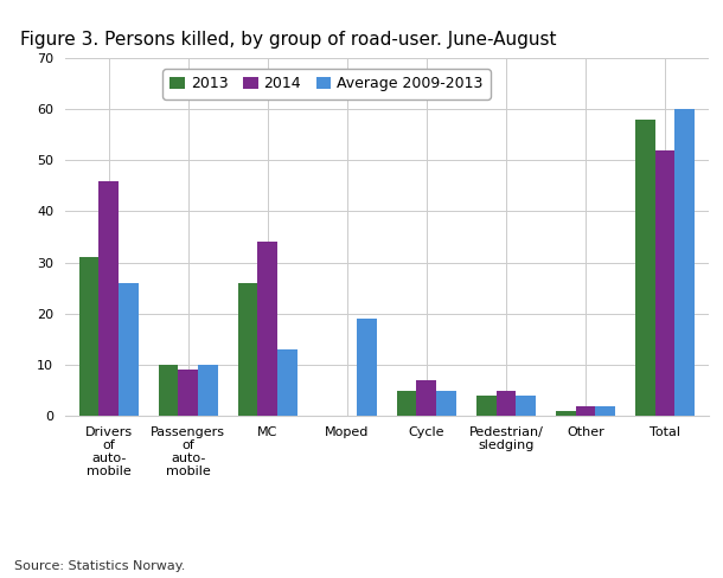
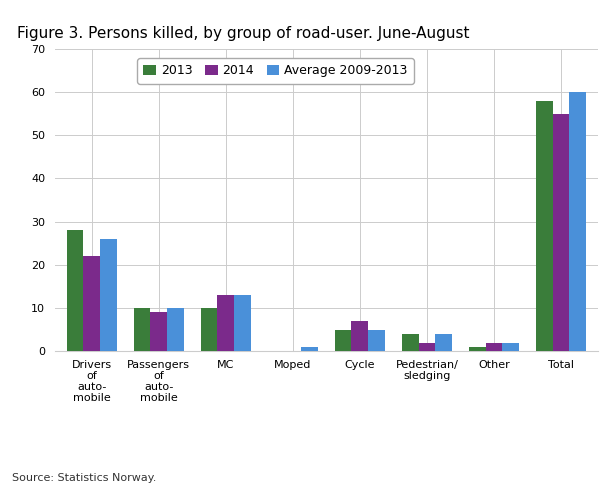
2013/Drivers of auto- mobile: 31 -> 28
2014/Drivers of auto- mobile: 46 -> 22
2013/MC: 26 -> 10
2014/MC: 34 -> 13
Average 2009-2013/Moped: 19 -> 1
2014/Pedestrian/ sledging: 5 -> 2
2014/Total: 52 -> 55
